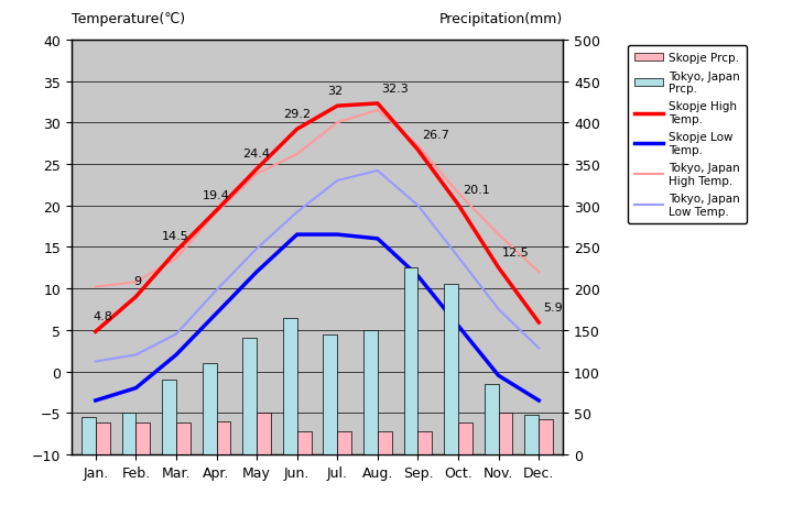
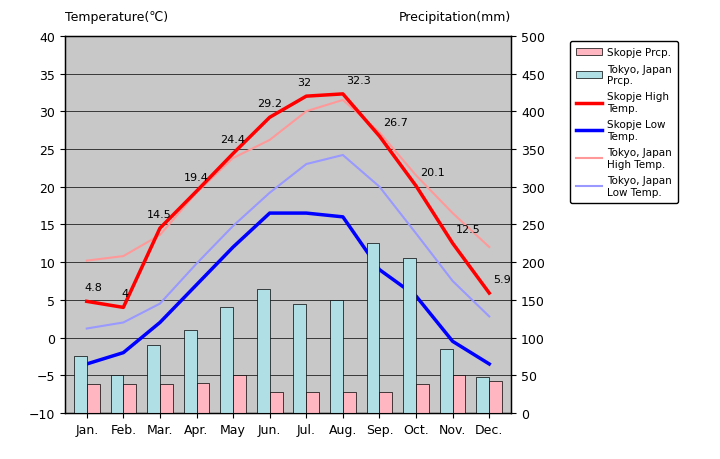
Tokyo, Japan Prcp./Jan.: 45 -> 76
Skopje High Temp./Feb.: 9 -> 4
Skopje Low Temp./Sep.: 11.5 -> 9.0
